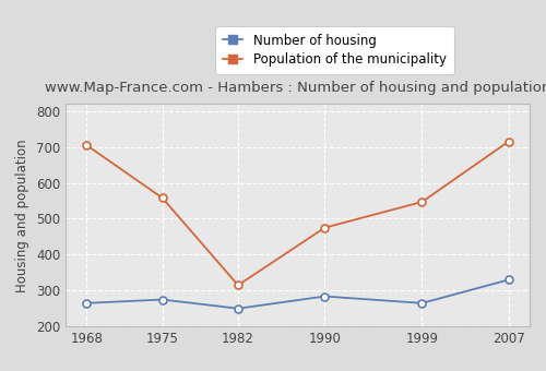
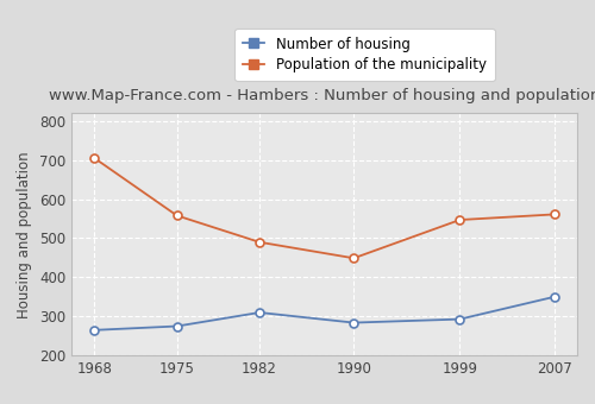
Number of housing/1982: 250 -> 310
Population of the municipality/1982: 315 -> 490
Population of the municipality/1990: 475 -> 449
Number of housing/1999: 265 -> 293
Number of housing/2007: 330 -> 350
Population of the municipality/2007: 715 -> 561
